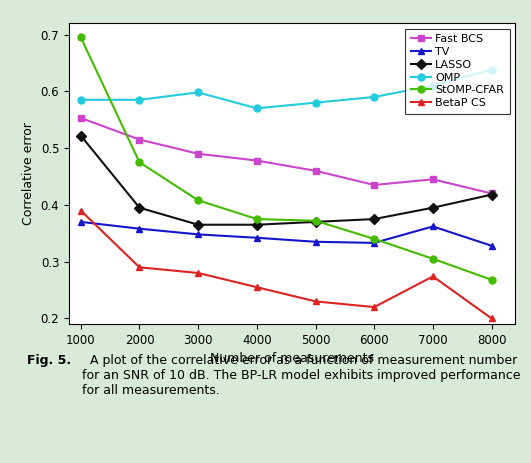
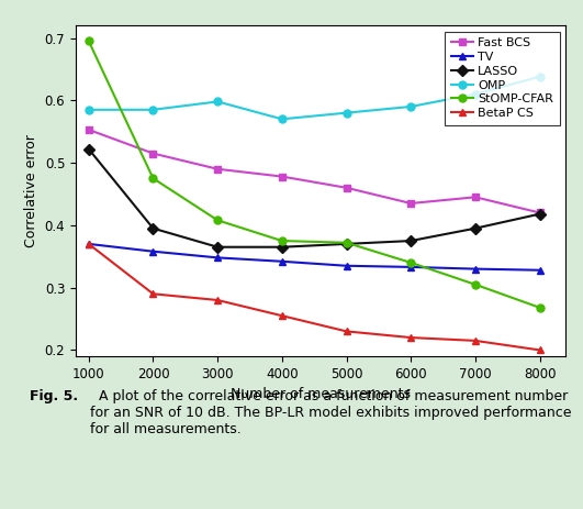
BetaP CS/1000: 0.390 -> 0.370
TV/7000: 0.362 -> 0.330
BetaP CS/7000: 0.274 -> 0.215
